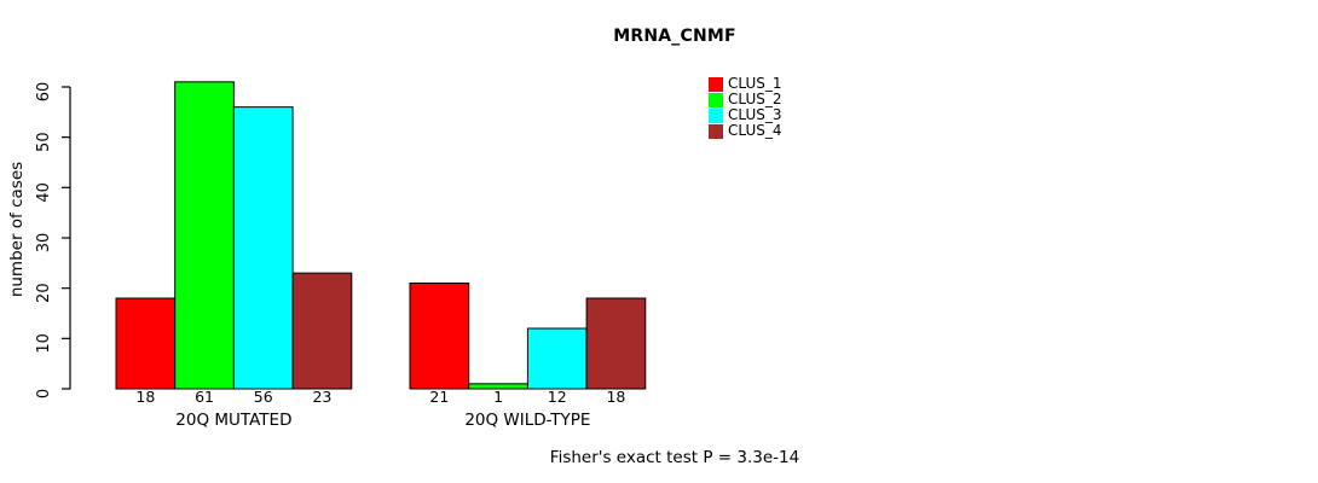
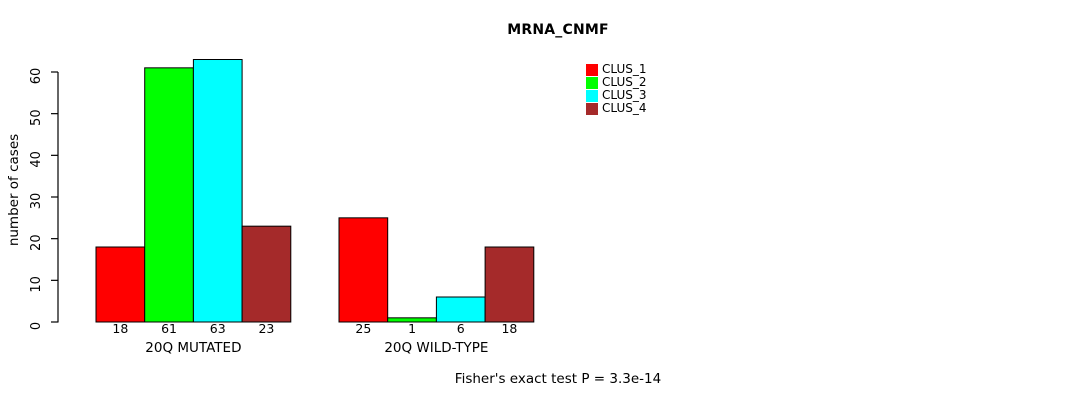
CLUS_3/20Q MUTATED: 56 -> 63
CLUS_1/20Q WILD-TYPE: 21 -> 25
CLUS_3/20Q WILD-TYPE: 12 -> 6
